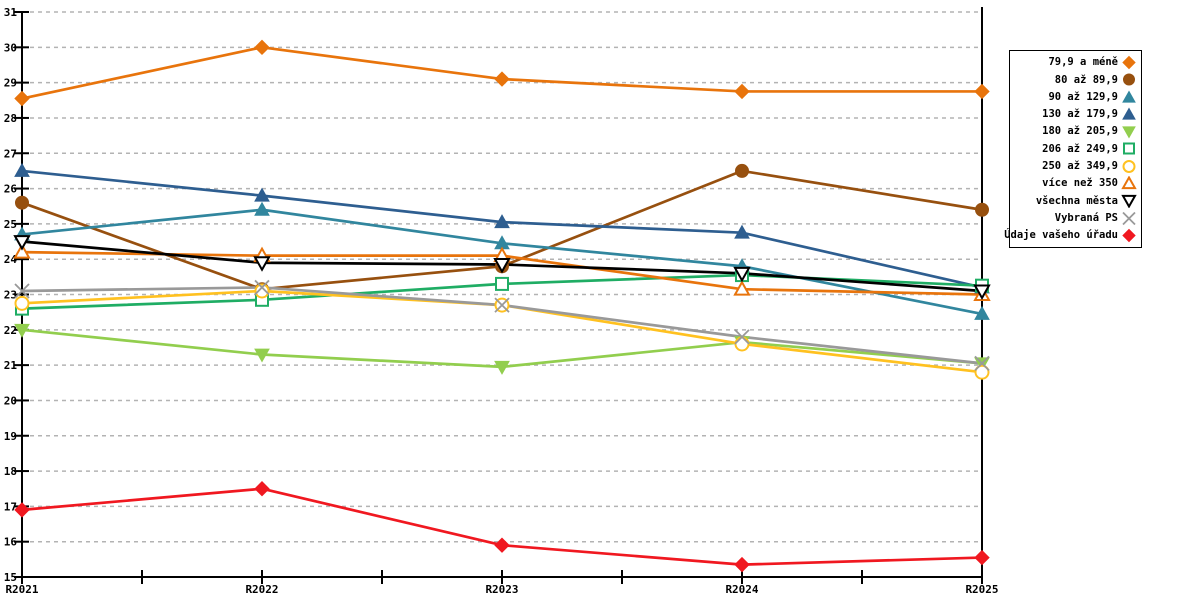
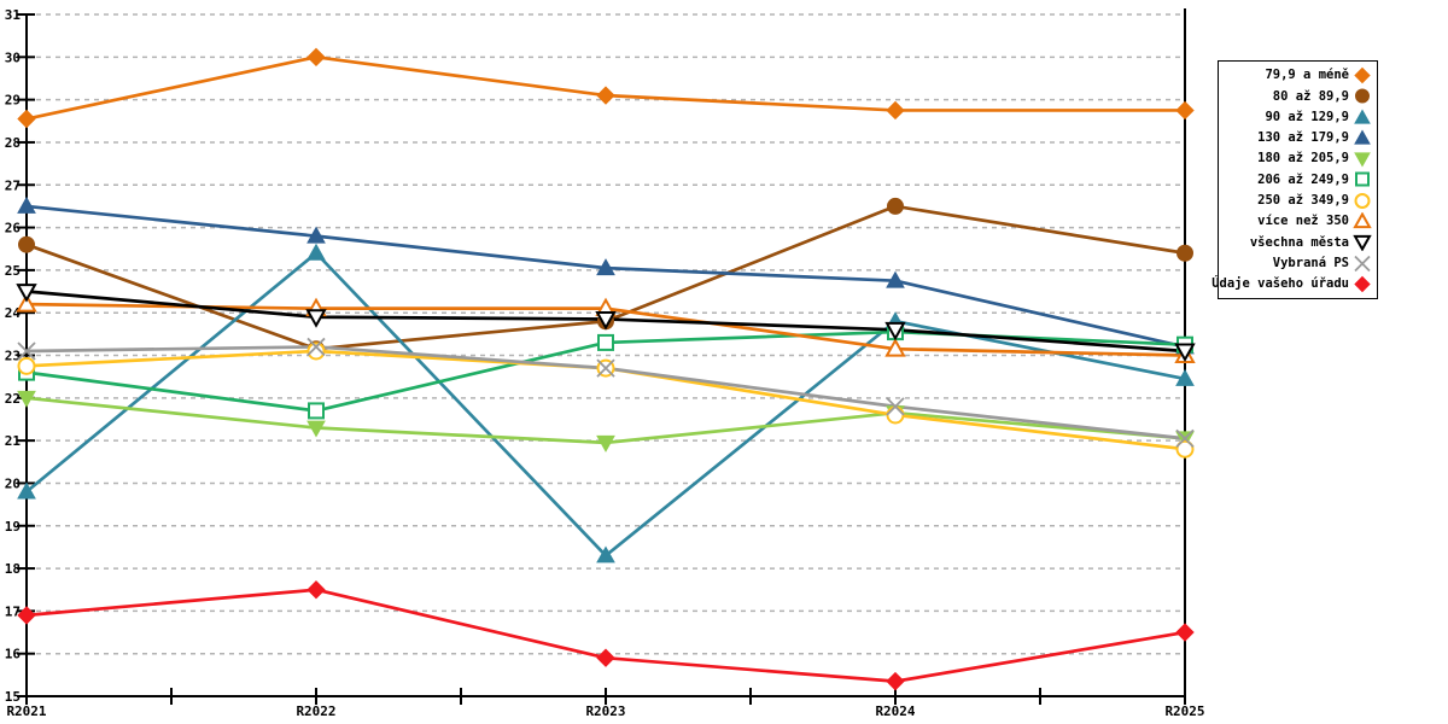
90 až 129,9/R2021: 24.7 -> 19.8
206 až 249,9/R2022: 22.9 -> 21.7
90 až 129,9/R2023: 24.4 -> 18.3
Údaje vašeho úřadu/R2025: 15.6 -> 16.5
